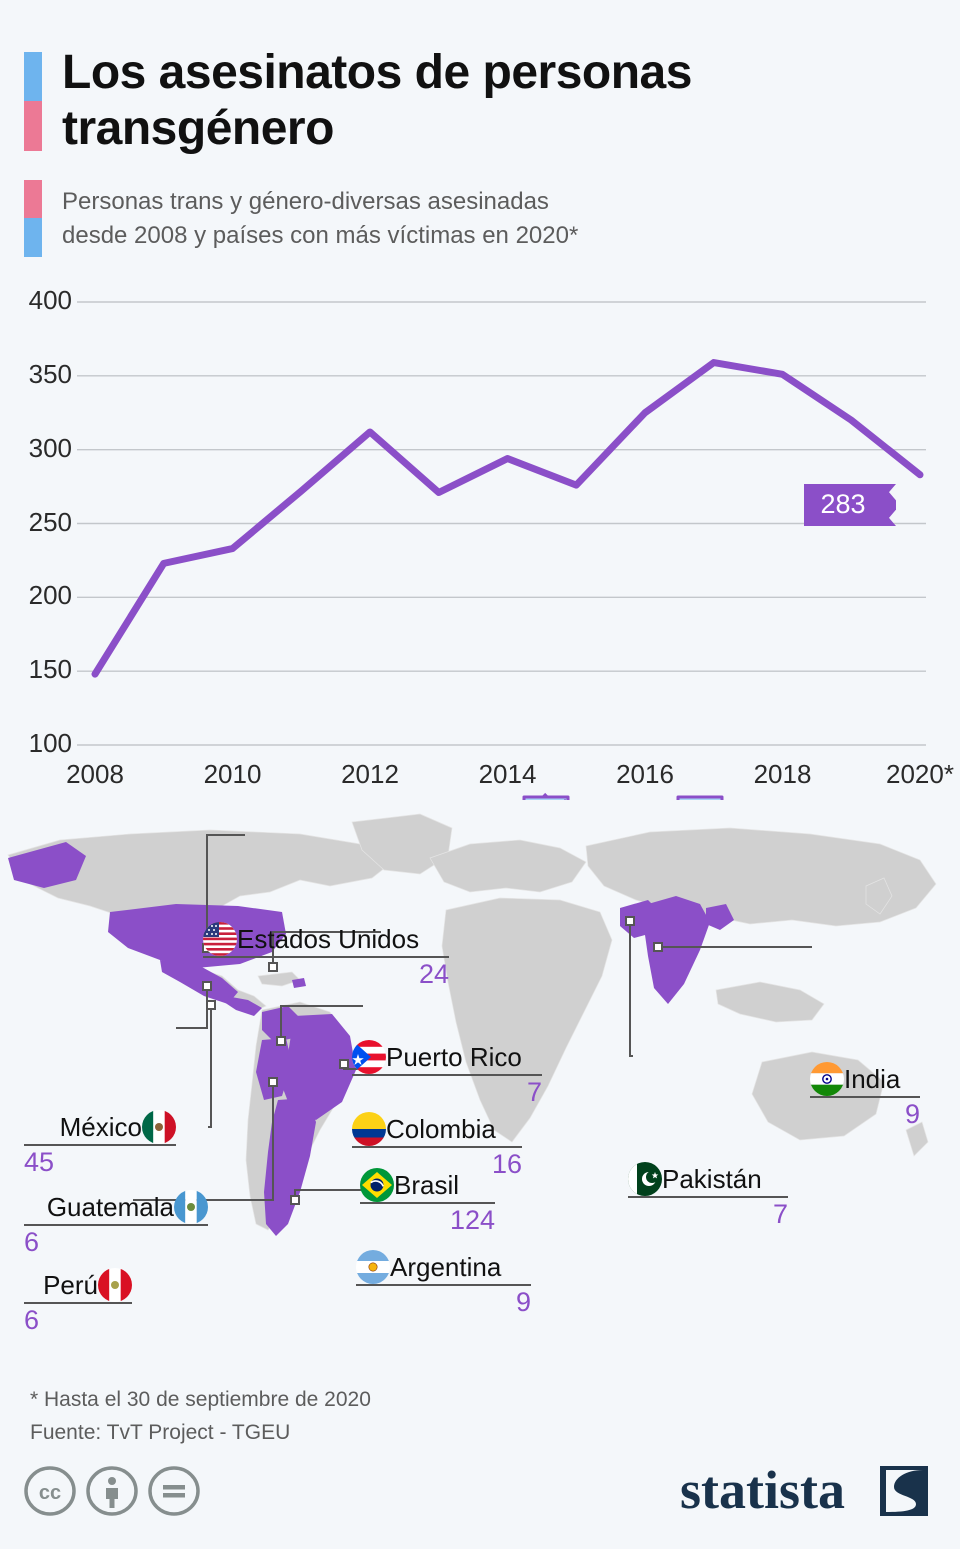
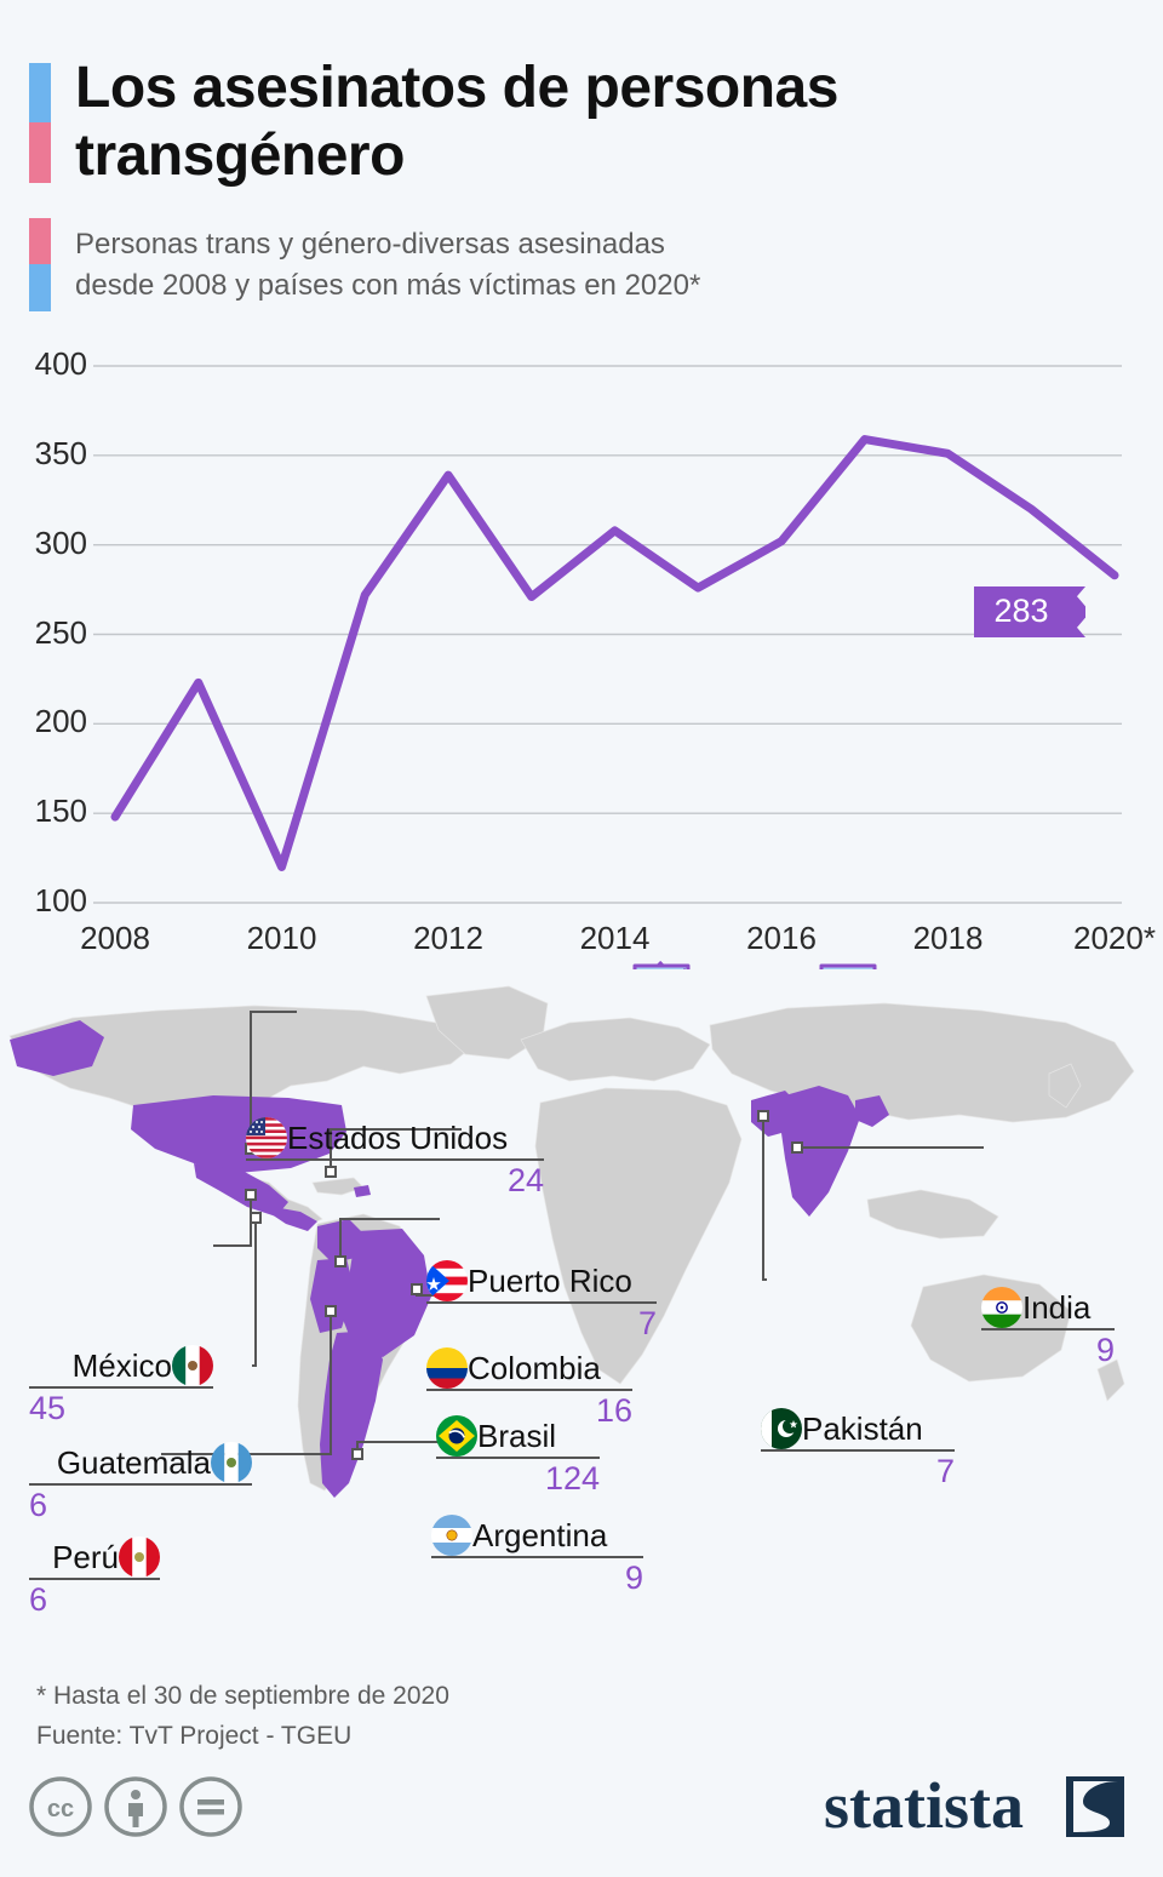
2010: 233 -> 120
2012: 312 -> 339
2014: 294 -> 308
2016: 325 -> 302
